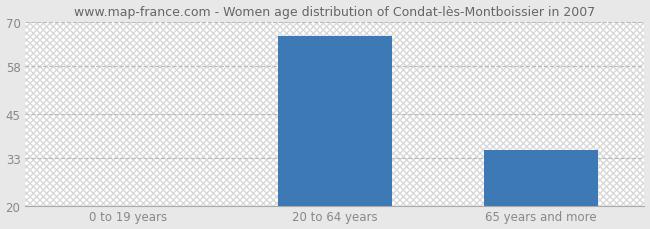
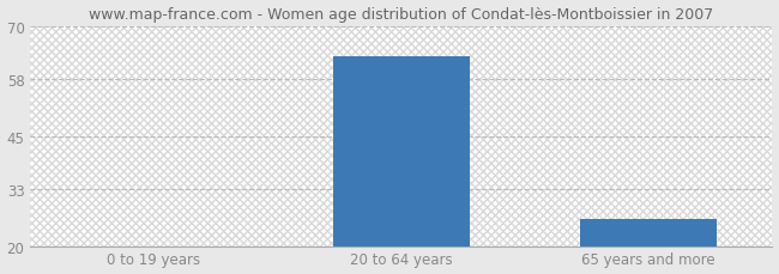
20 to 64 years: 66 -> 63
65 years and more: 35 -> 26
